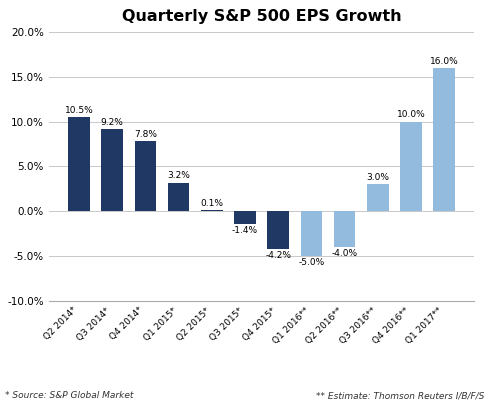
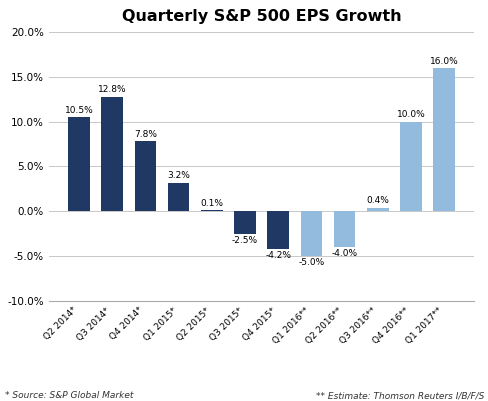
Q3 2014*: 9.2% -> 12.8%
Q3 2015*: -1.4% -> -2.5%
Q3 2016**: 3.0% -> 0.4%
